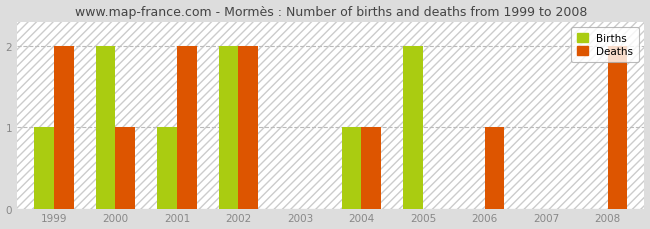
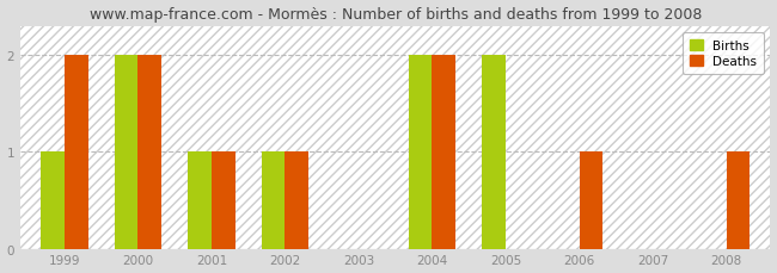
Deaths/2000: 1 -> 2
Deaths/2001: 2 -> 1
Births/2002: 2 -> 1
Deaths/2002: 2 -> 1
Births/2004: 1 -> 2
Deaths/2004: 1 -> 2
Deaths/2008: 2 -> 1
